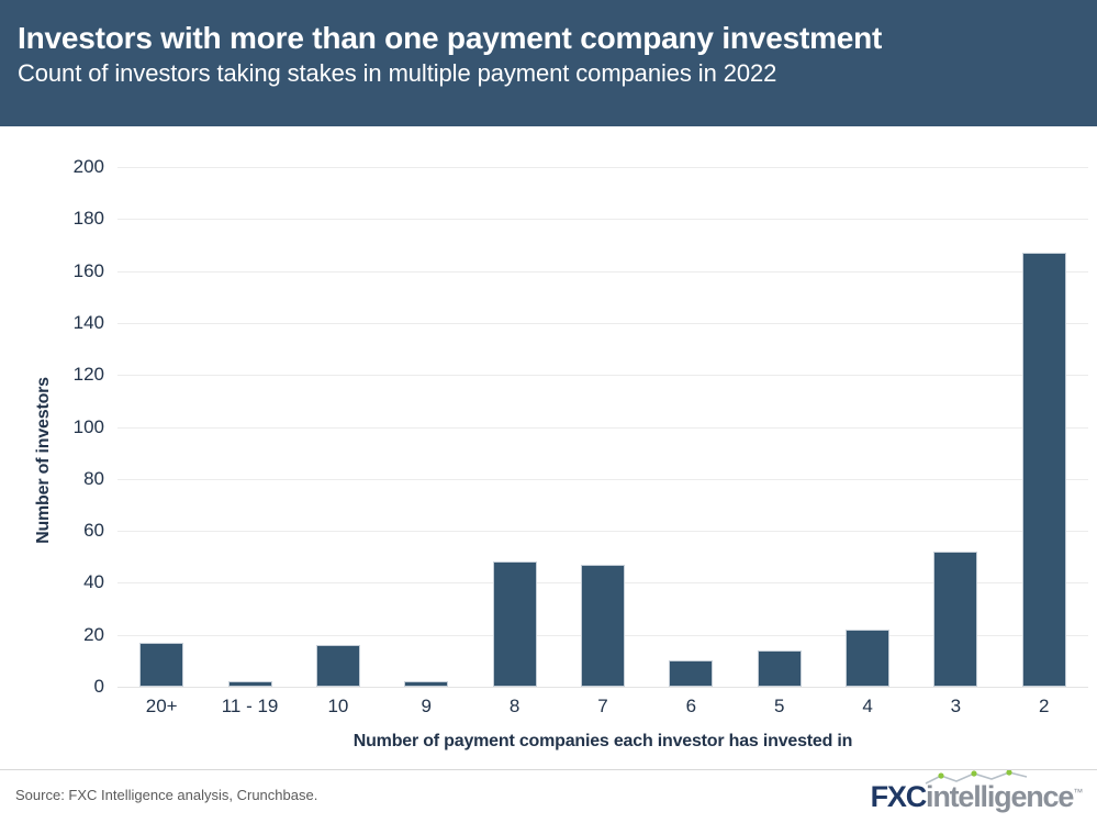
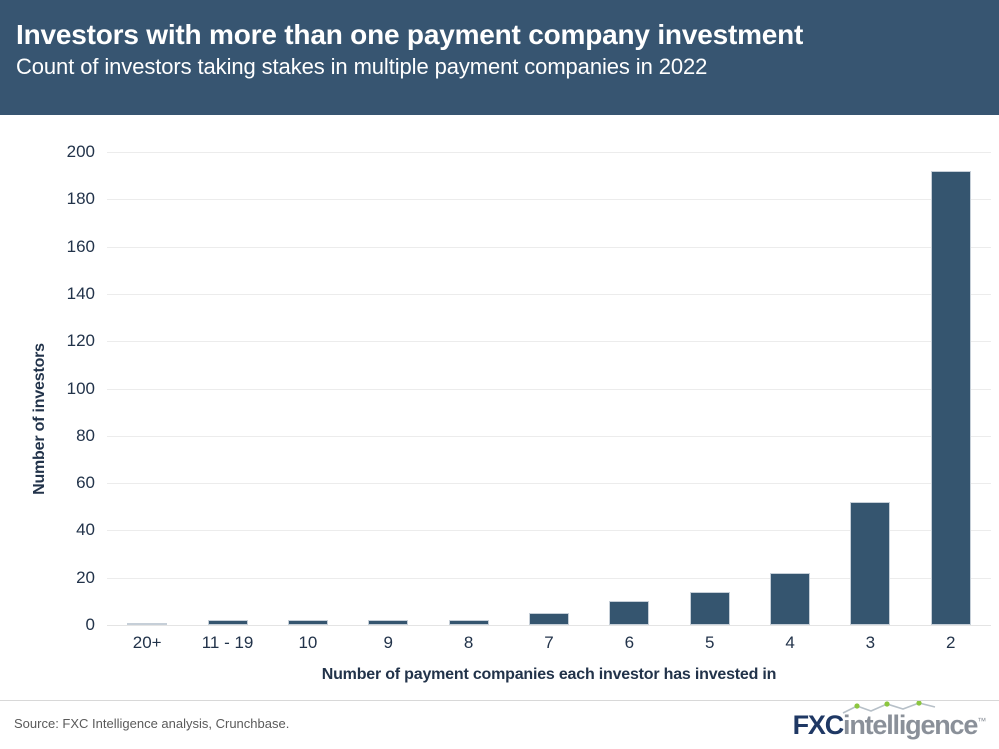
20+: 17 -> 1
10: 16 -> 2
8: 48 -> 2
7: 47 -> 5
2: 167 -> 192
